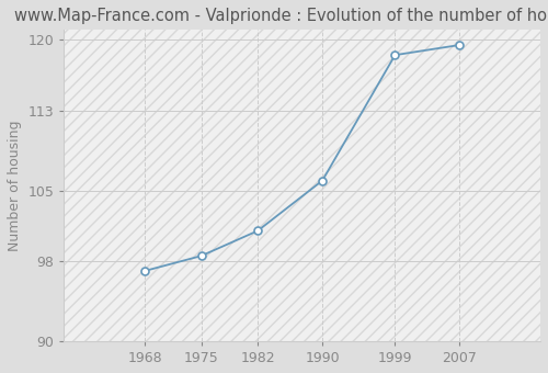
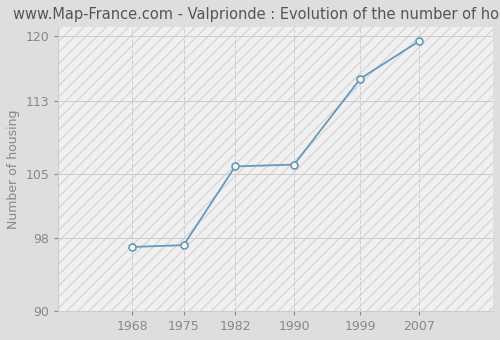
1975: 98.5 -> 97.2
1982: 101.0 -> 105.8
1999: 118.5 -> 115.4
